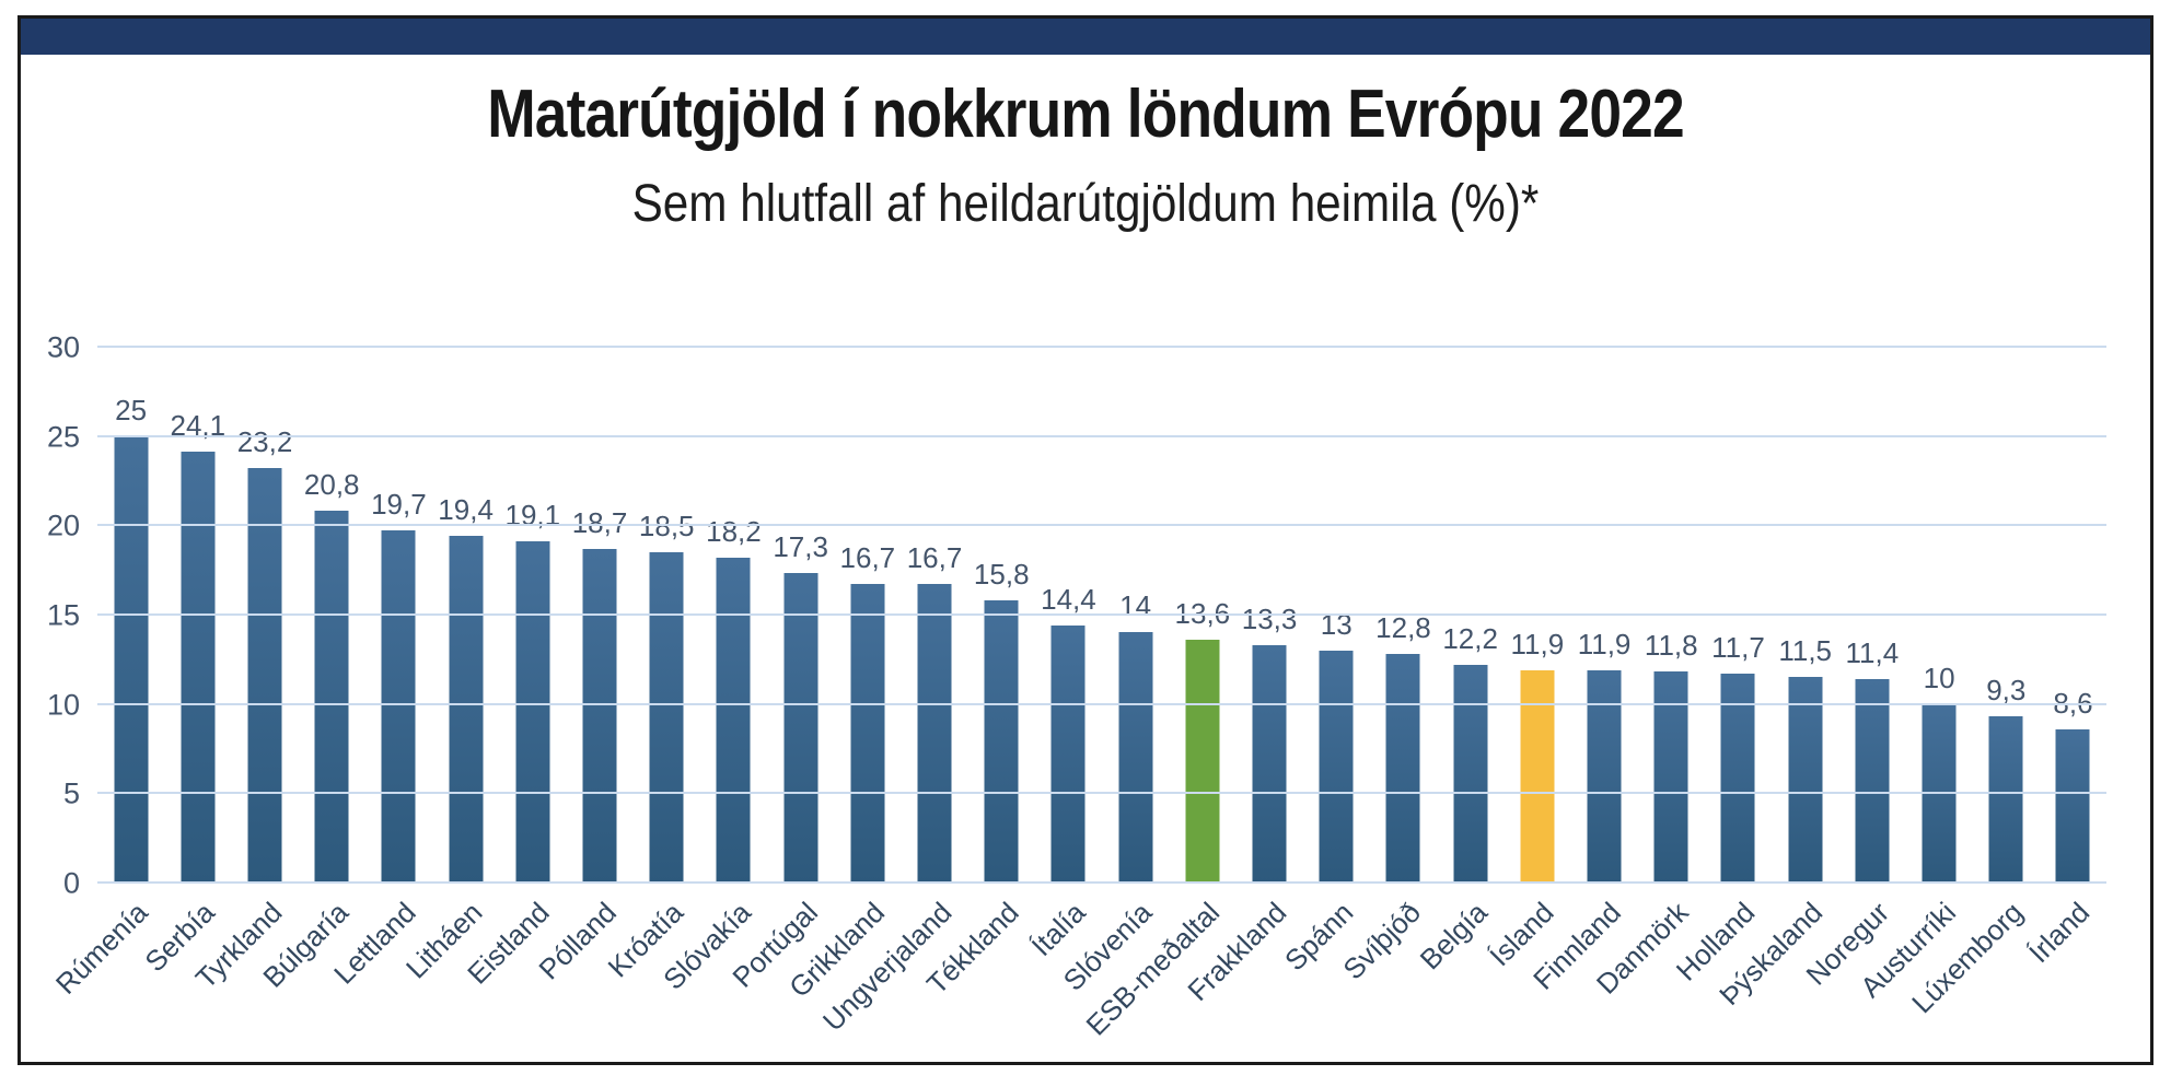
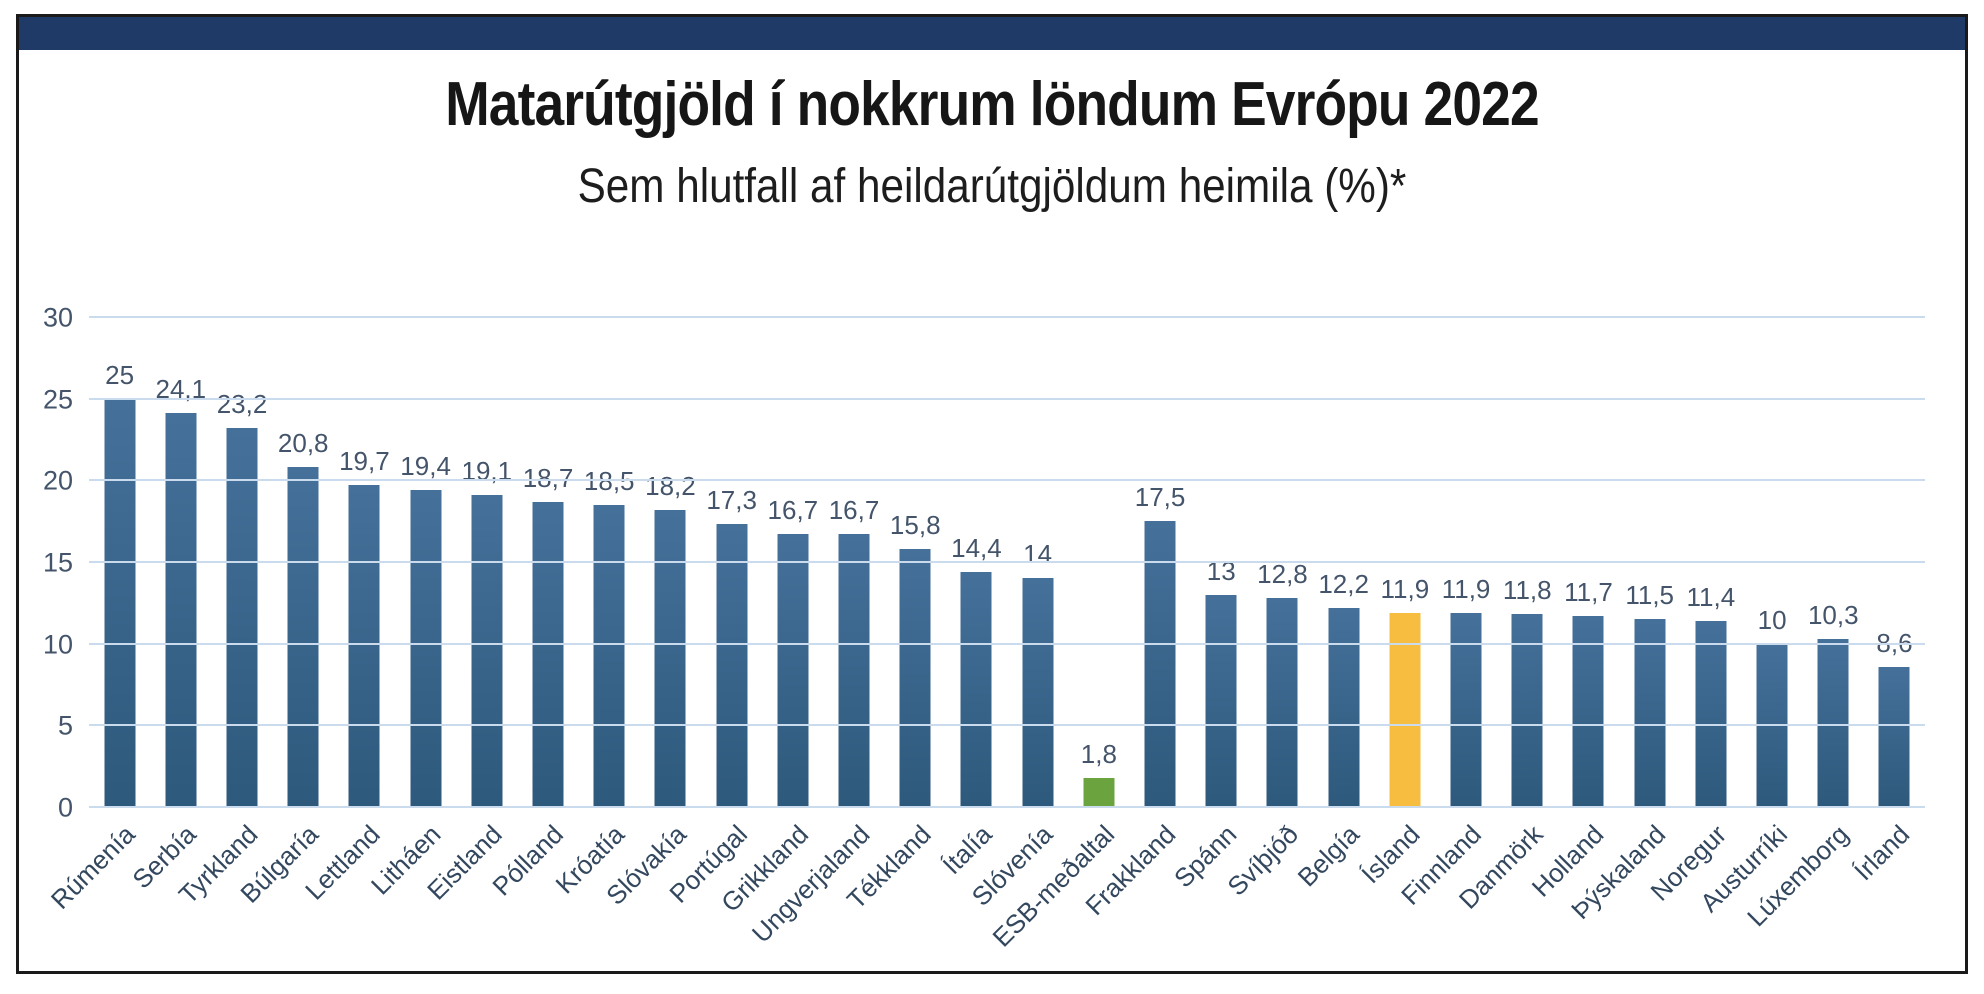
ESB-meðaltal: 13,6 -> 1,8
Frakkland: 13,3 -> 17,5
Lúxemborg: 9,3 -> 10,3
